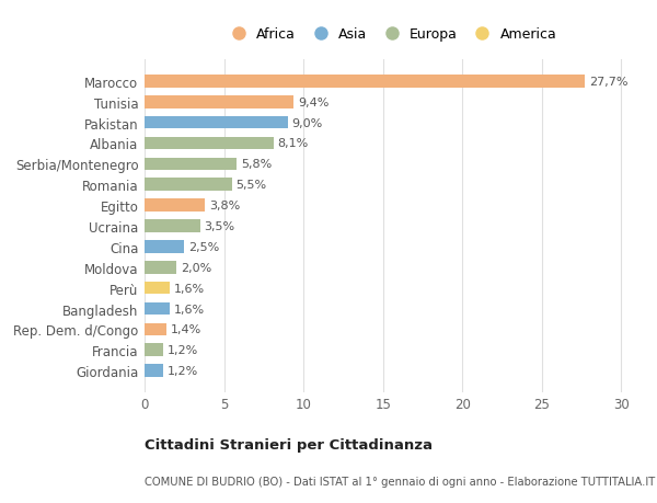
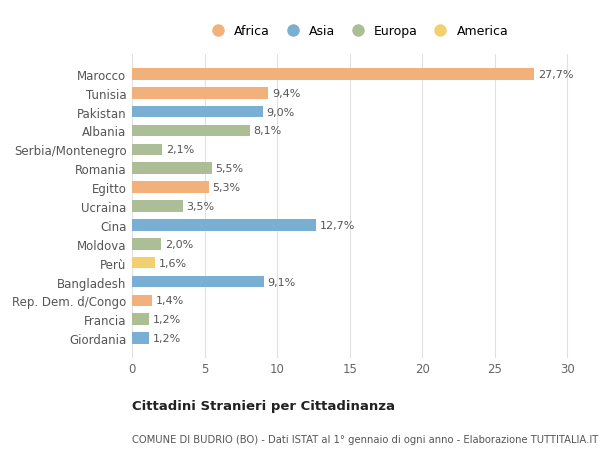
Serbia/Montenegro: 5,8% -> 2,1%
Egitto: 3,8% -> 5,3%
Cina: 2,5% -> 12,7%
Bangladesh: 1,6% -> 9,1%
